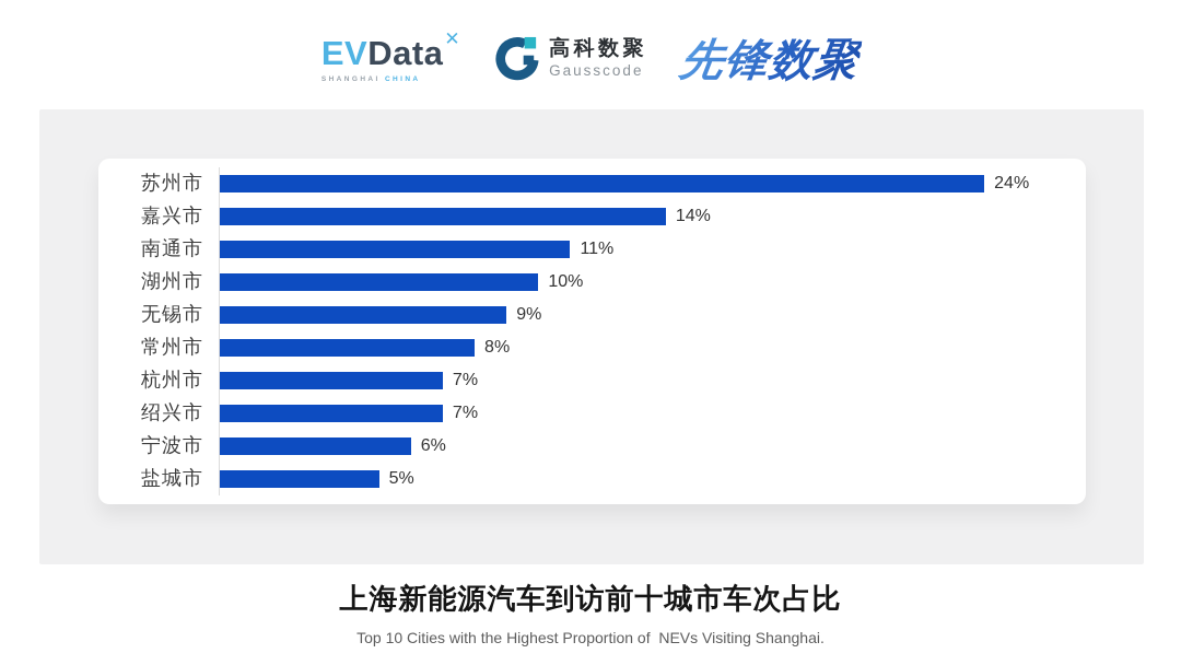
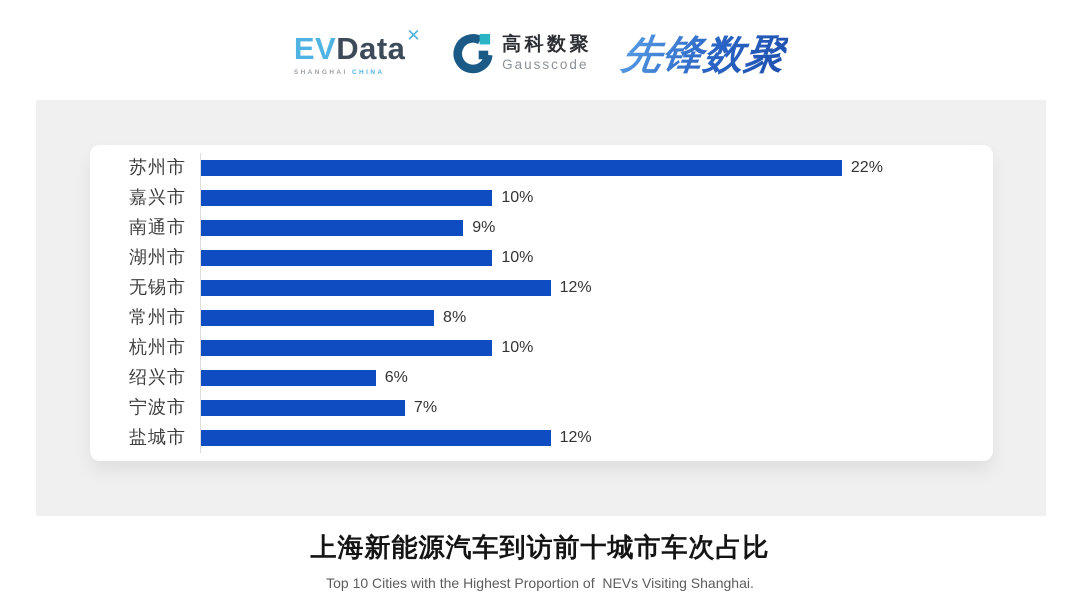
苏州市: 24% -> 22%
嘉兴市: 14% -> 10%
南通市: 11% -> 9%
无锡市: 9% -> 12%
杭州市: 7% -> 10%
绍兴市: 7% -> 6%
宁波市: 6% -> 7%
盐城市: 5% -> 12%
